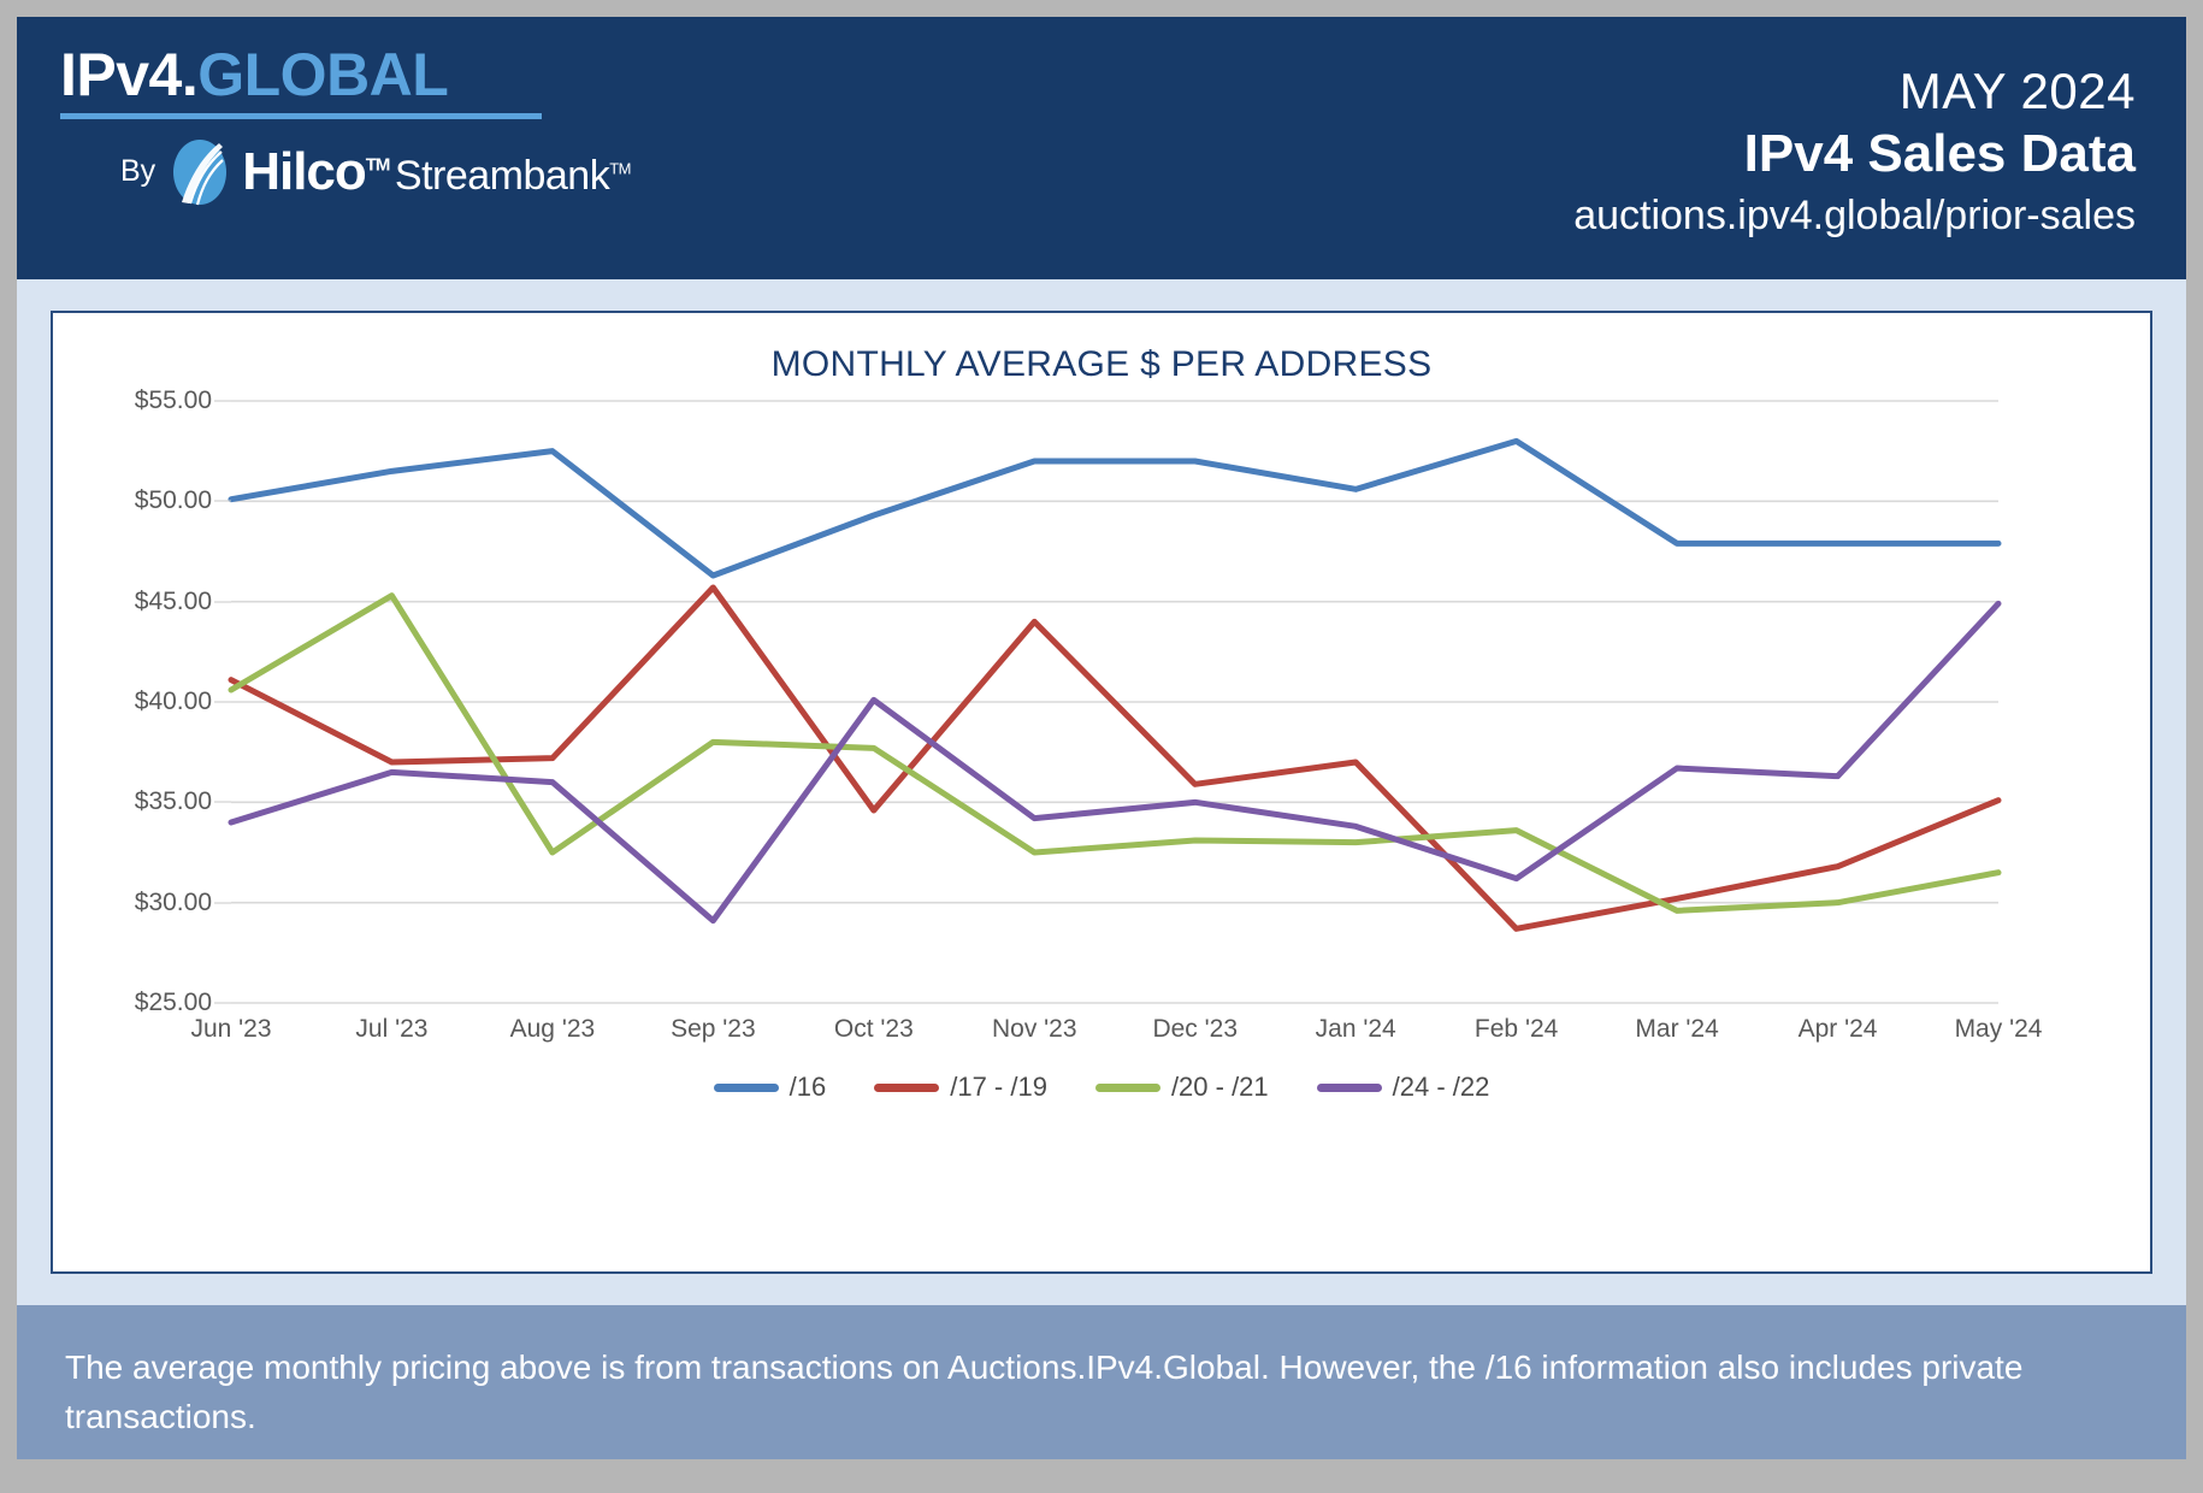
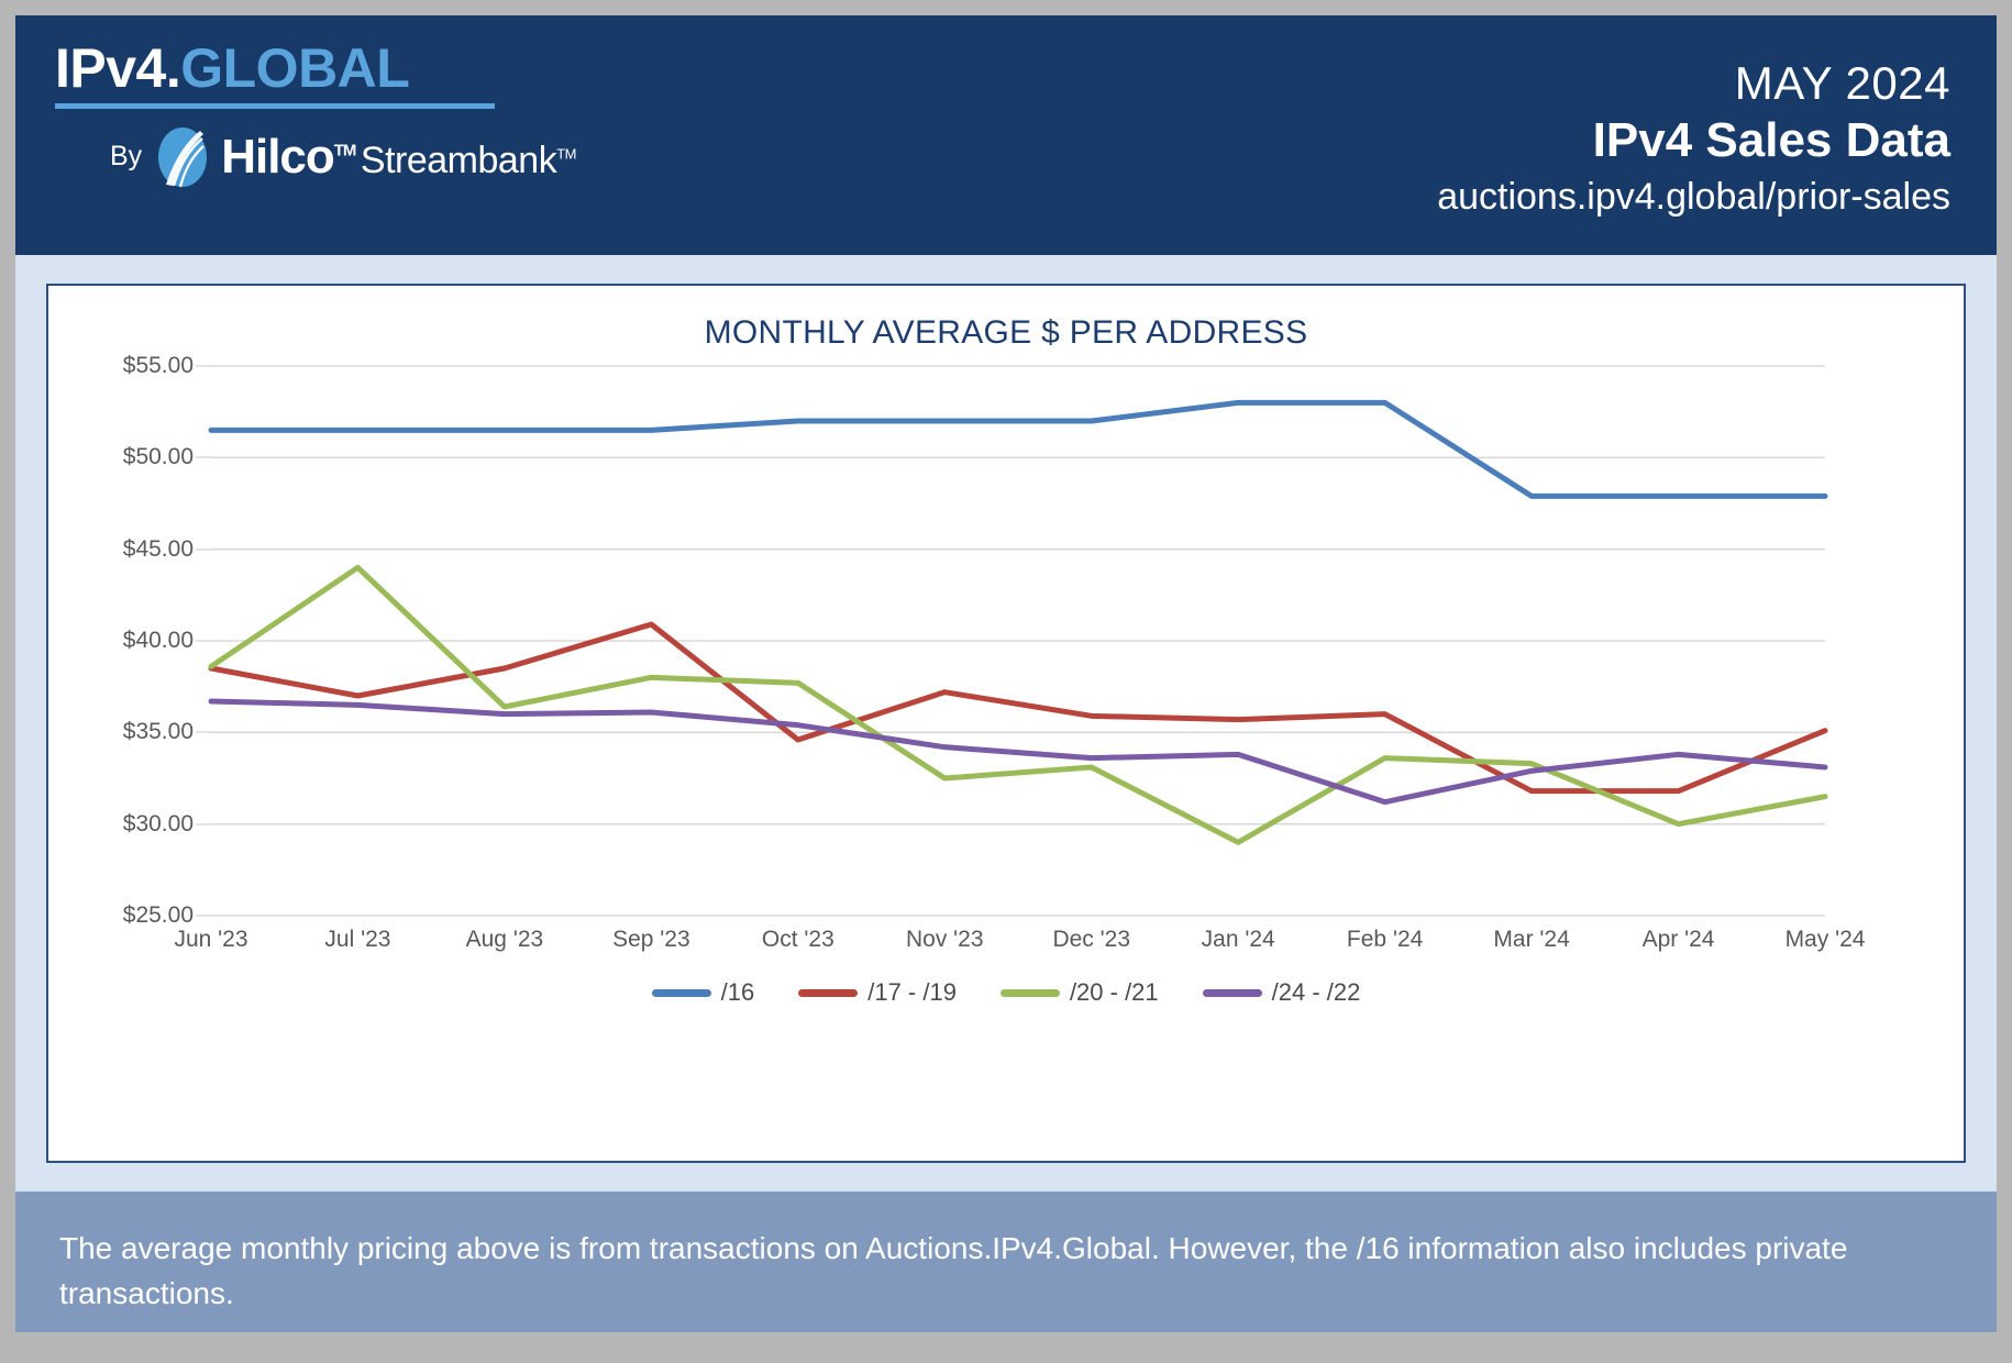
/16/Jun '23: $50.1 -> $51.5
/17 - /19/Jun '23: $41.1 -> $38.5
/20 - /21/Jun '23: $40.6 -> $38.6
/24 - /22/Jun '23: $34.0 -> $36.7
/20 - /21/Jul '23: $45.3 -> $44.0
/16/Aug '23: $52.5 -> $51.5
/17 - /19/Aug '23: $37.2 -> $38.5
/20 - /21/Aug '23: $32.5 -> $36.4
/16/Sep '23: $46.3 -> $51.5
/17 - /19/Sep '23: $45.7 -> $40.9
/24 - /22/Sep '23: $29.1 -> $36.1
/16/Oct '23: $49.3 -> $52.0
/24 - /22/Oct '23: $40.1 -> $35.4
/17 - /19/Nov '23: $44.0 -> $37.2
/24 - /22/Dec '23: $35.0 -> $33.6
/16/Jan '24: $50.6 -> $53.0
/17 - /19/Jan '24: $37.0 -> $35.7
/20 - /21/Jan '24: $33.0 -> $29.0
/17 - /19/Feb '24: $28.7 -> $36.0
/17 - /19/Mar '24: $30.2 -> $31.8
/20 - /21/Mar '24: $29.6 -> $33.3
/24 - /22/Mar '24: $36.7 -> $32.9
/24 - /22/Apr '24: $36.3 -> $33.8
/24 - /22/May '24: $44.9 -> $33.1
